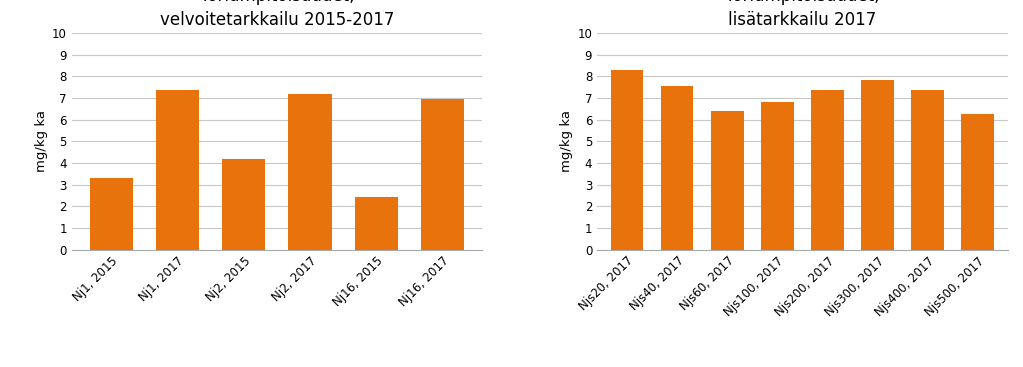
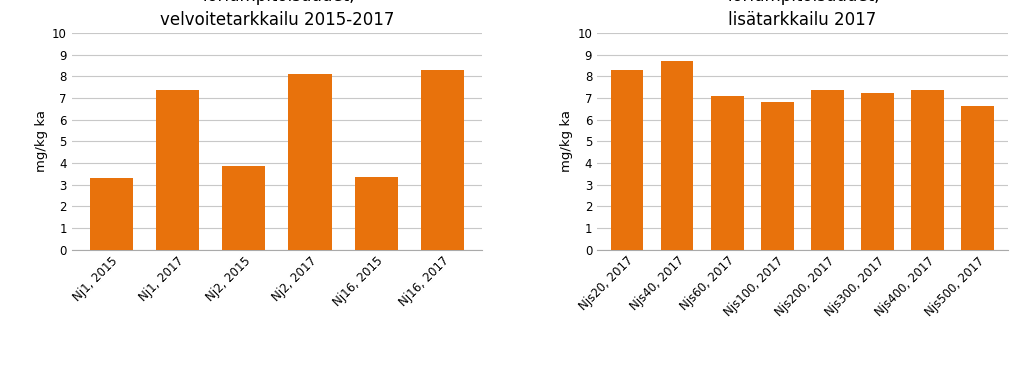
Nj2, 2015: 4.20 -> 3.85
Nj2, 2017: 7.20 -> 8.10
Nj16, 2015: 2.45 -> 3.35
Nj16, 2017: 6.95 -> 8.30
Njs40, 2017: 7.55 -> 8.70
Njs60, 2017: 6.40 -> 7.10
Njs300, 2017: 7.85 -> 7.25
Njs500, 2017: 6.25 -> 6.65
